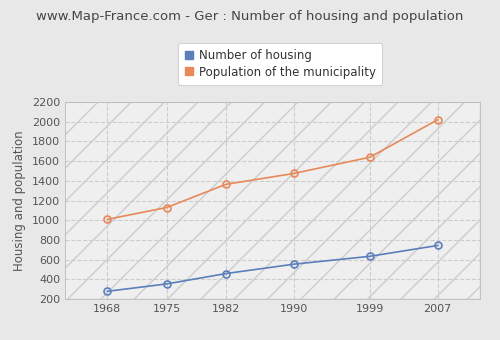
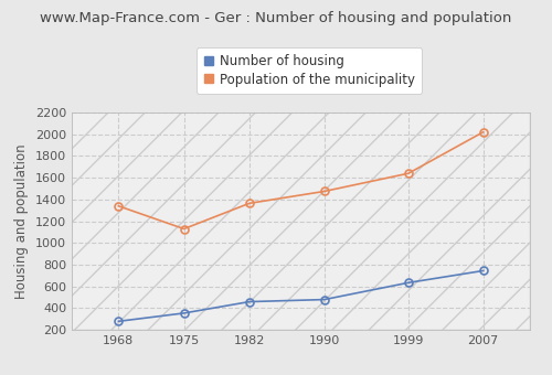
Population of the municipality/1968: 1010 -> 1340
Number of housing/1990: 560 -> 480
